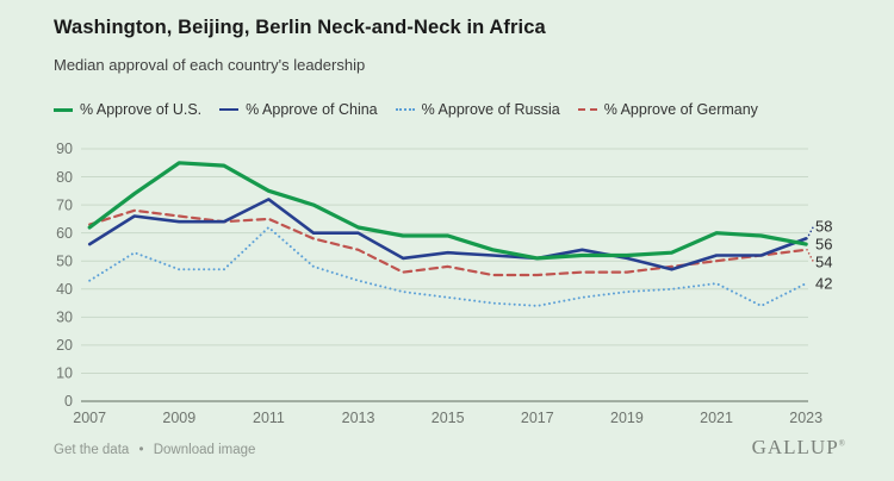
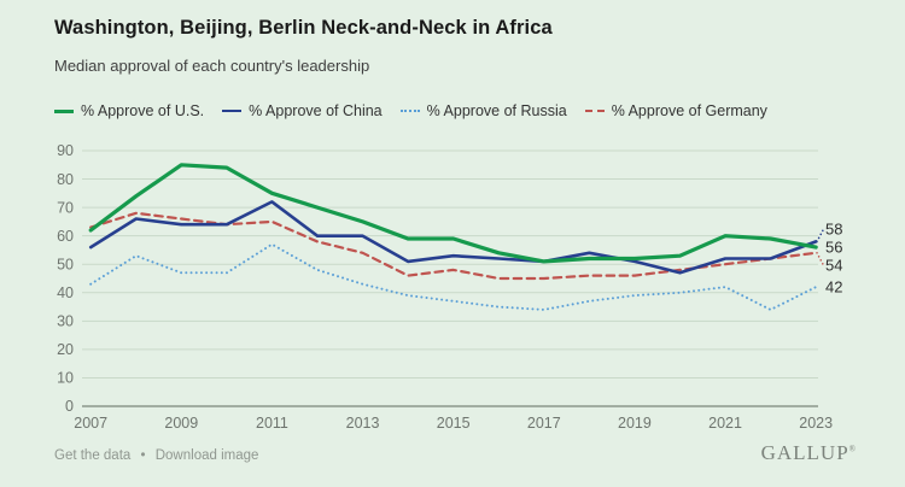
% Approve of Russia/2011: 62 -> 57
% Approve of U.S./2013: 62 -> 65
